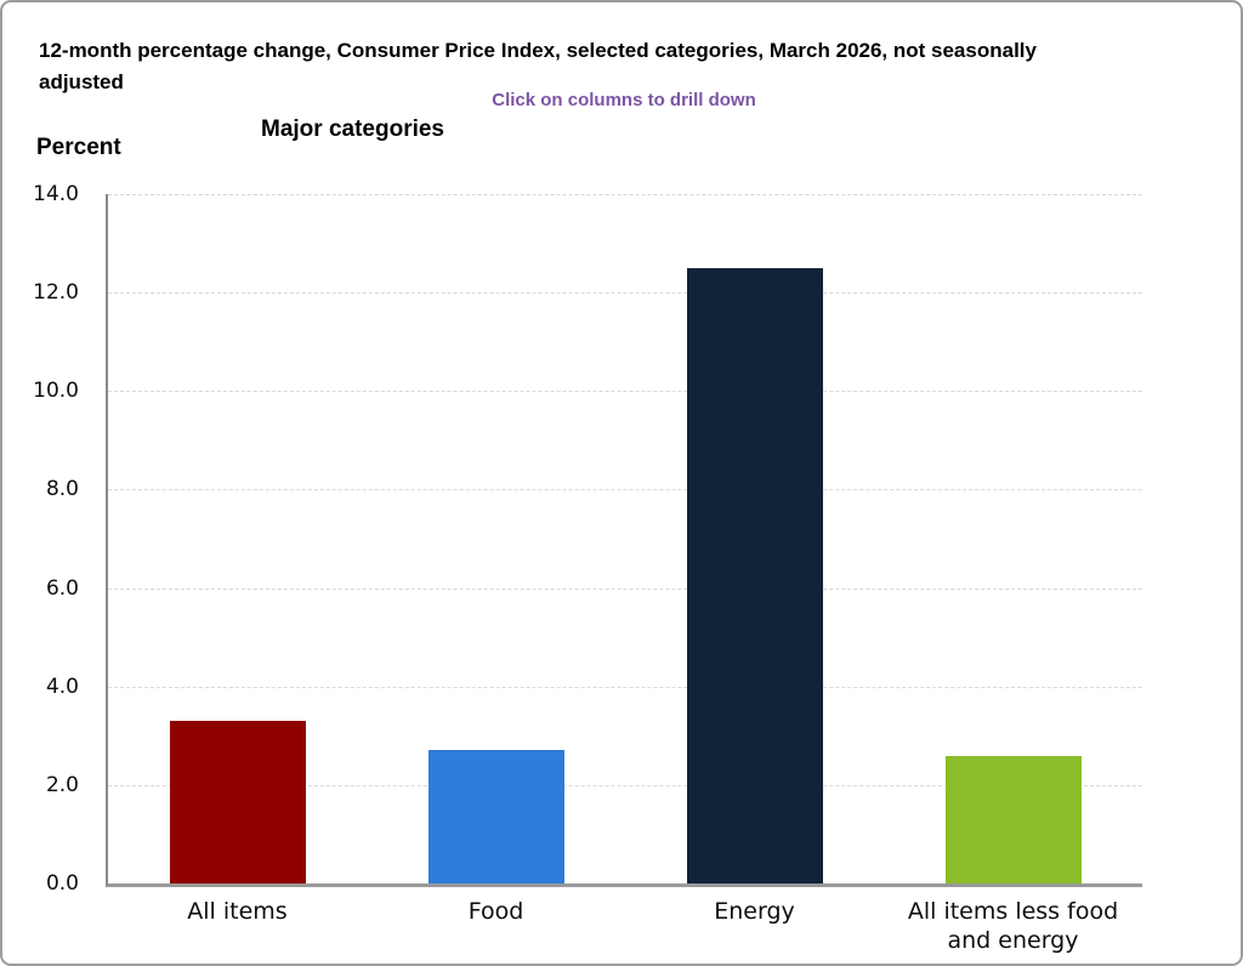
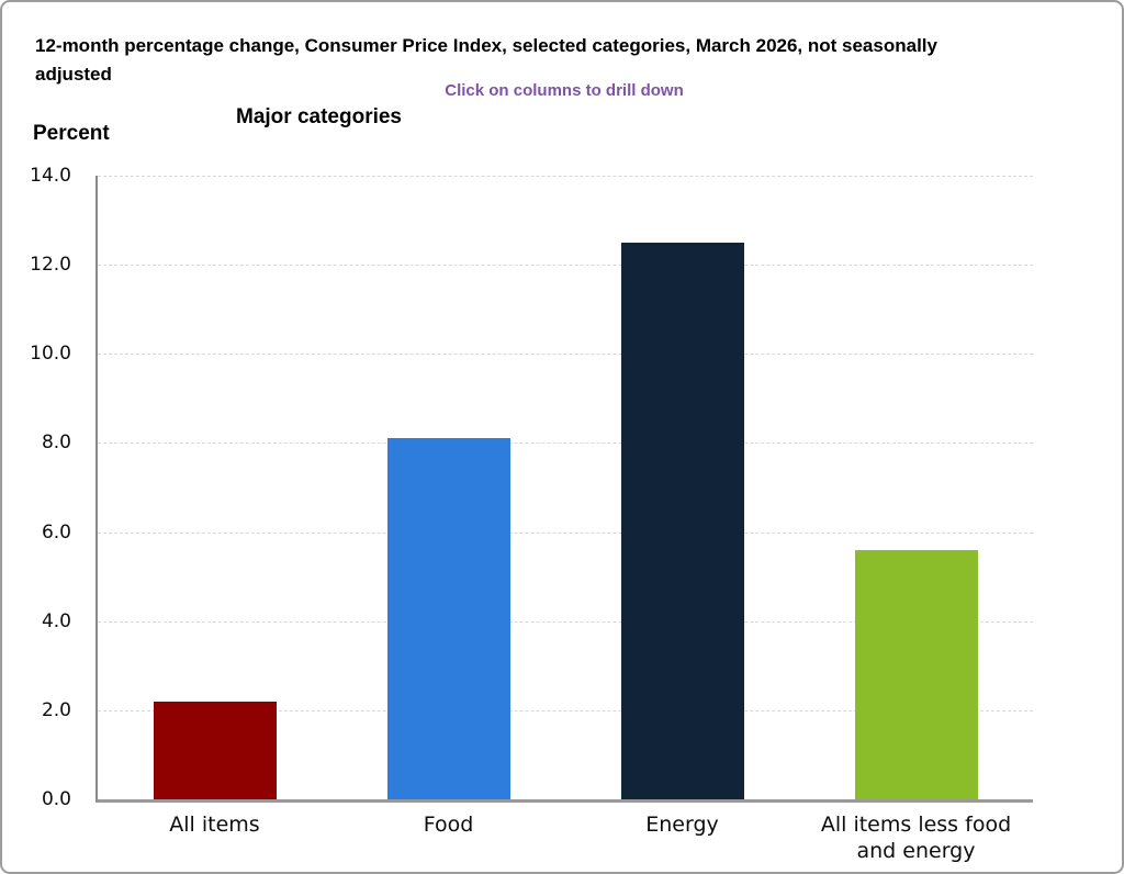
All items: 3.3 -> 2.2
Food: 2.7 -> 8.1
All items less food and energy: 2.6 -> 5.6
